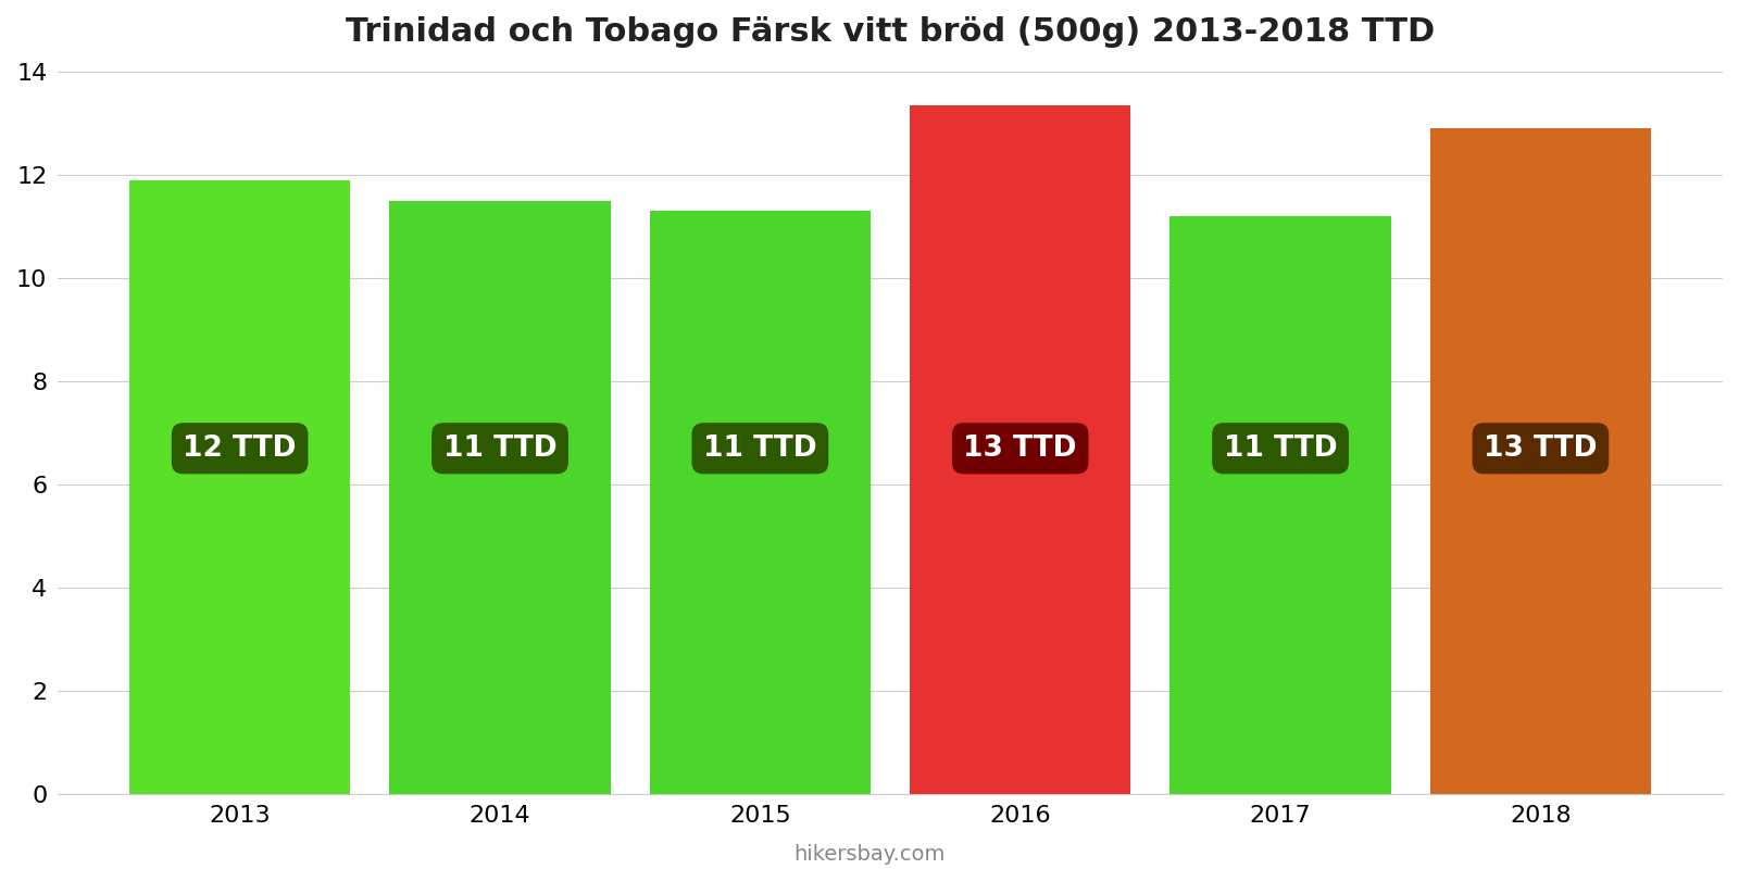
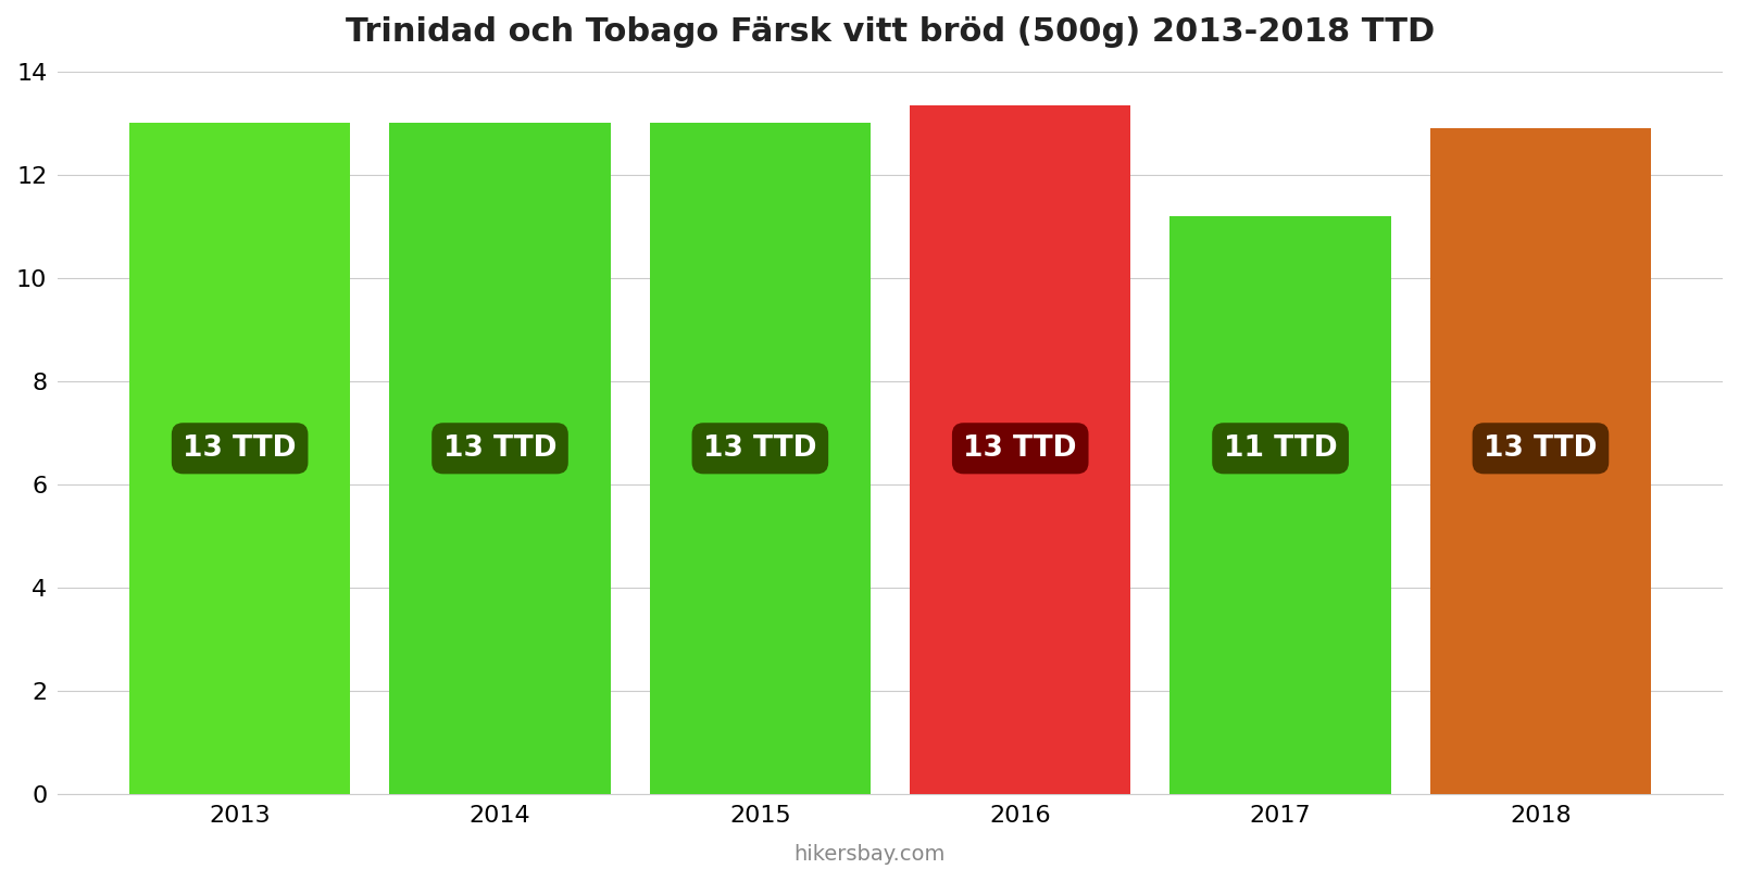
2013: 12 -> 13
2014: 11 -> 13
2015: 11 -> 13
